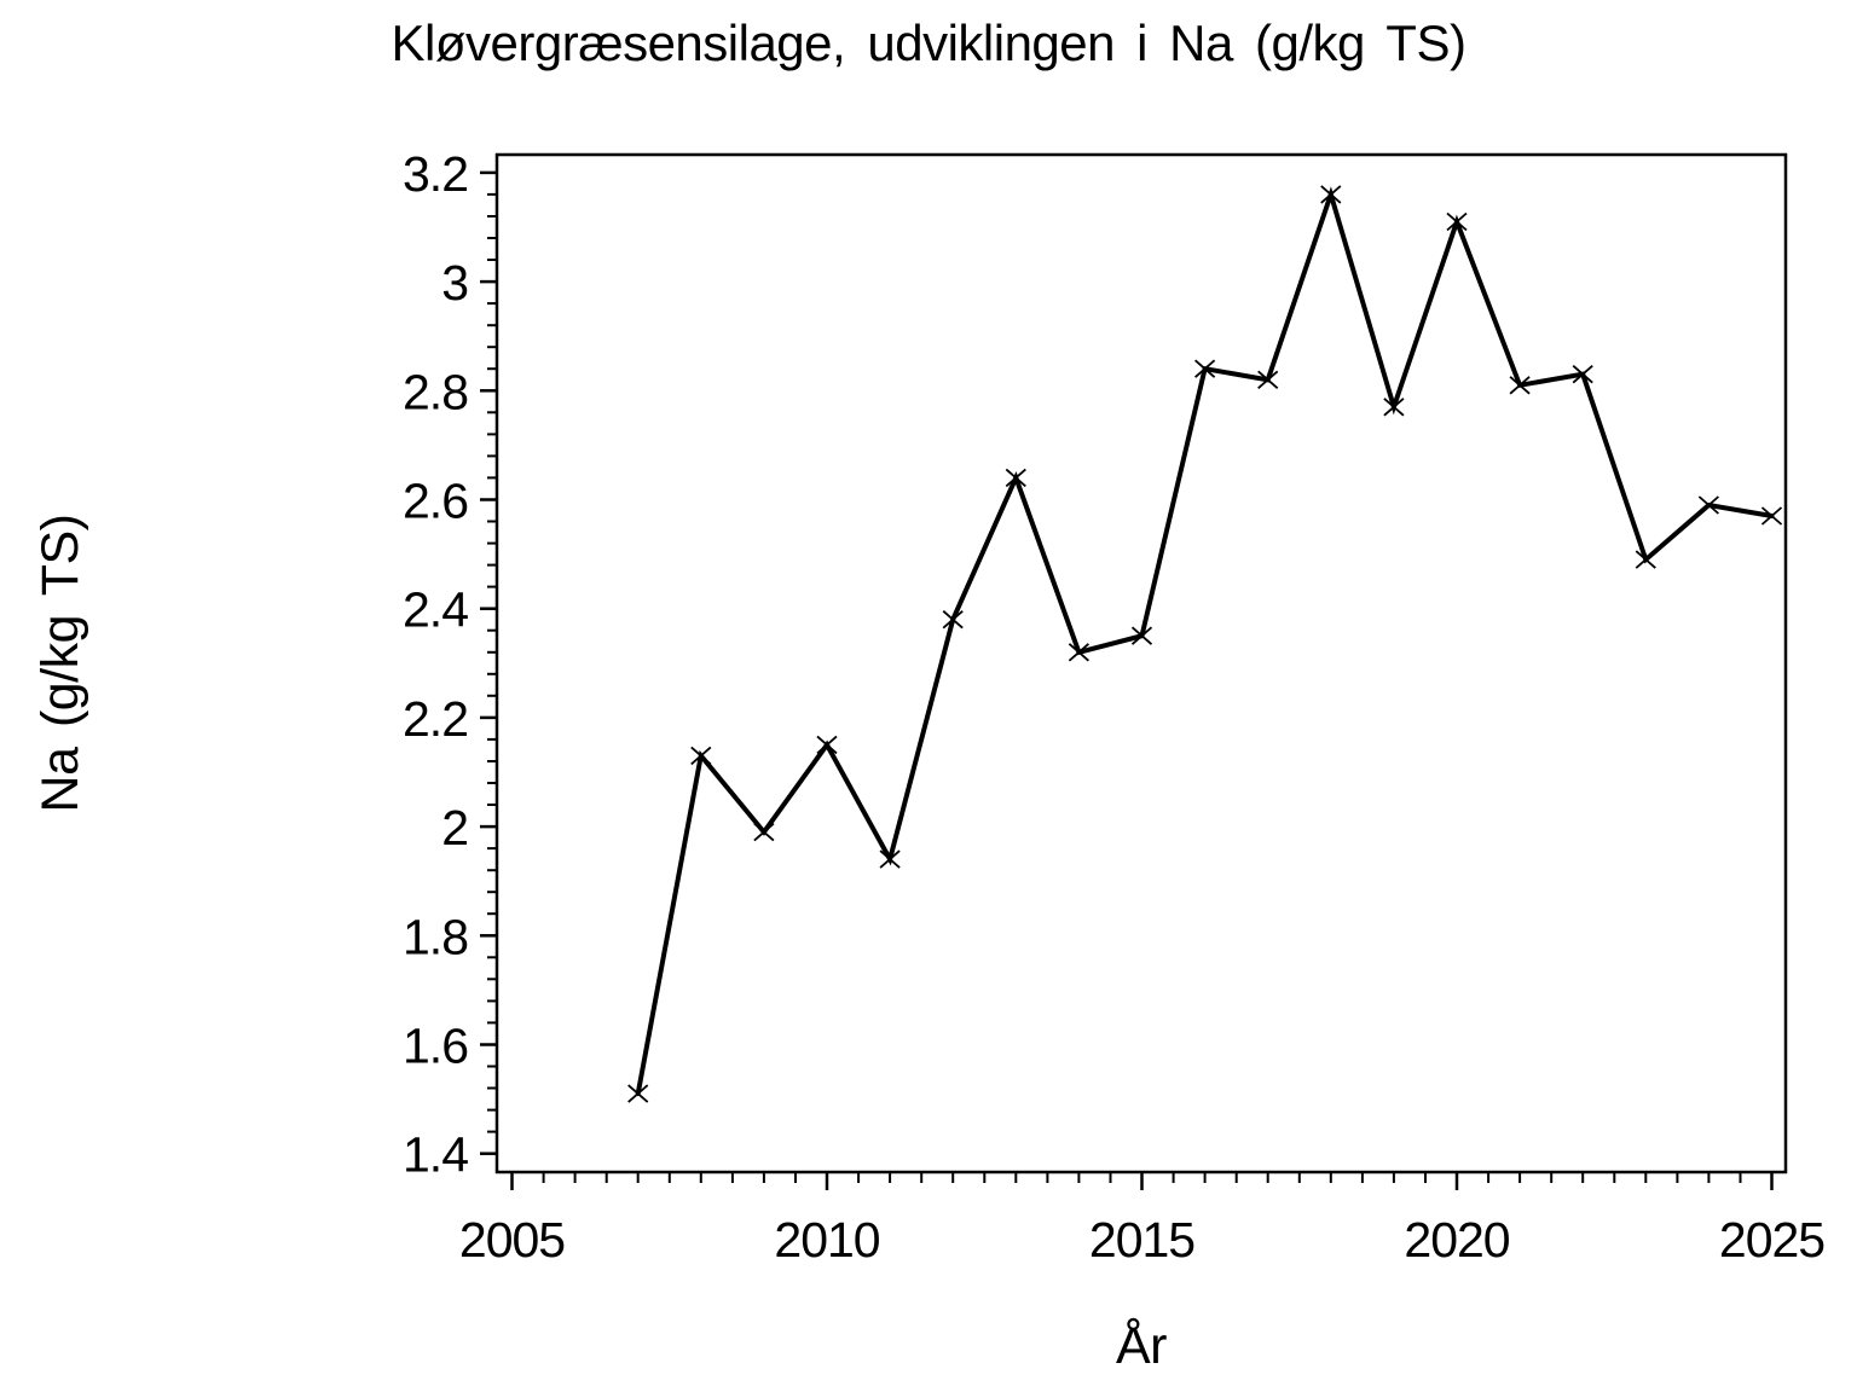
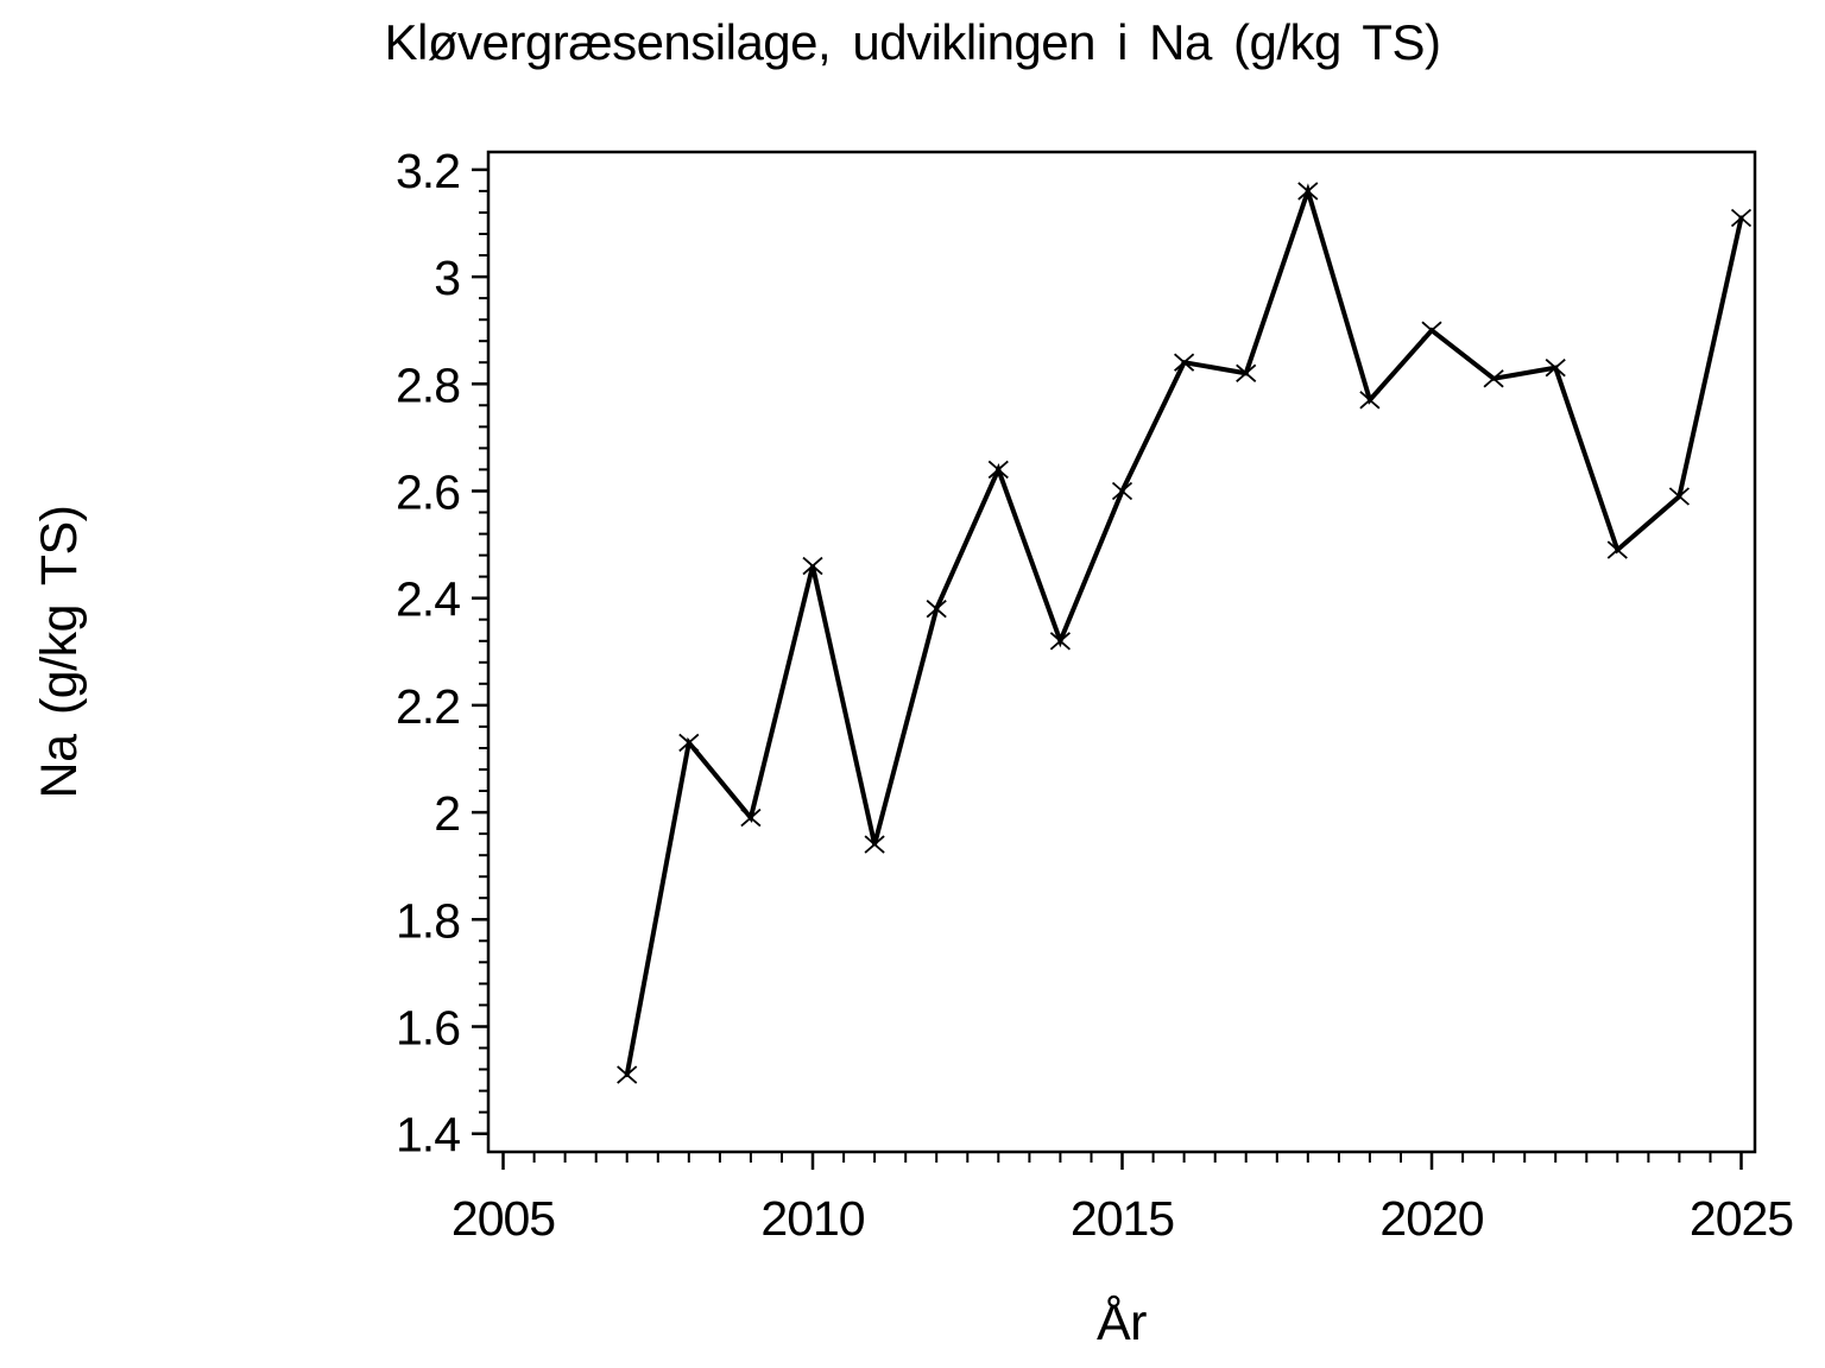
2010: 2.15 -> 2.46
2015: 2.35 -> 2.60
2020: 3.11 -> 2.90
2025: 2.57 -> 3.11
